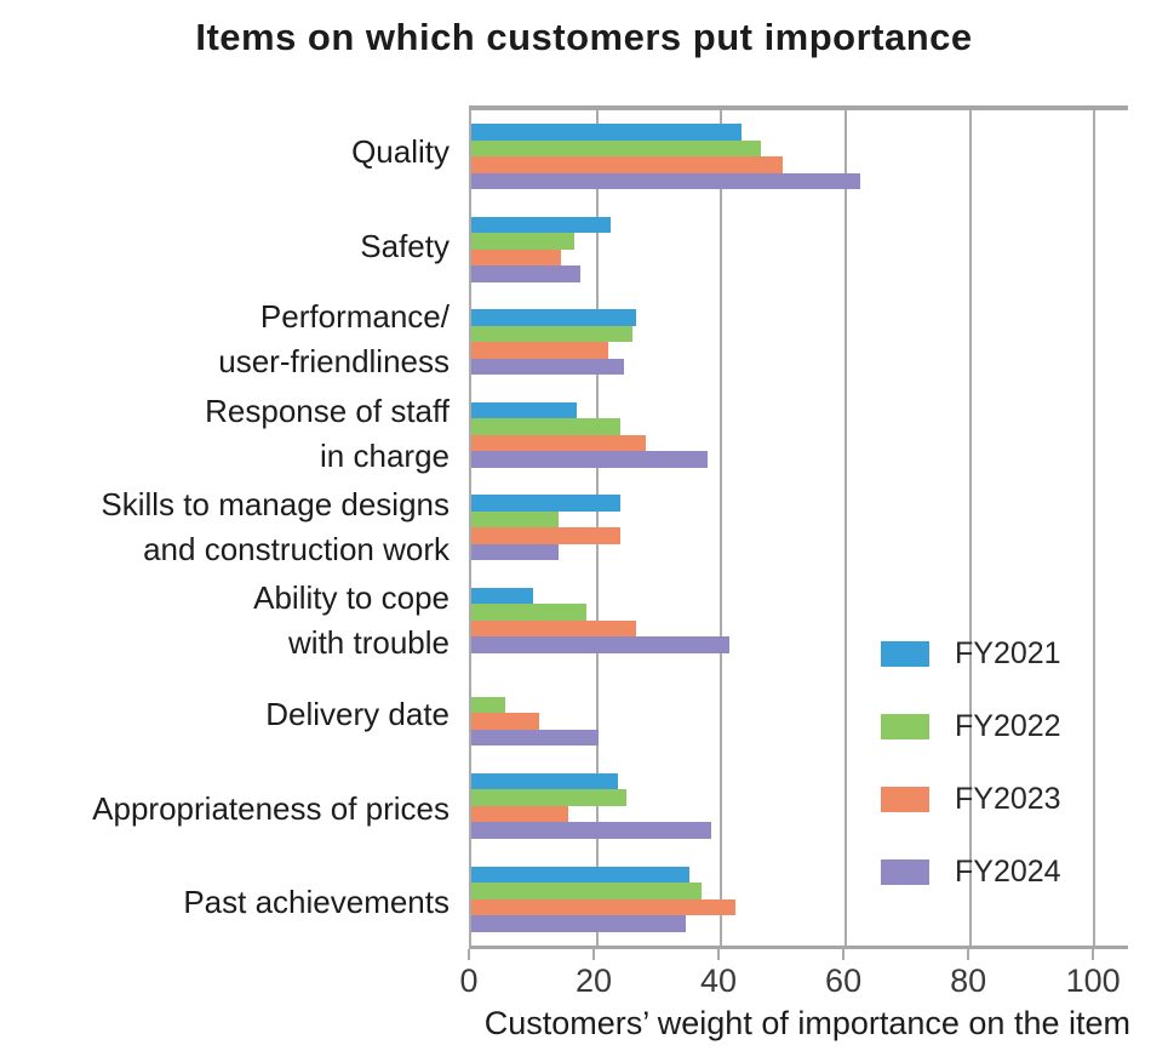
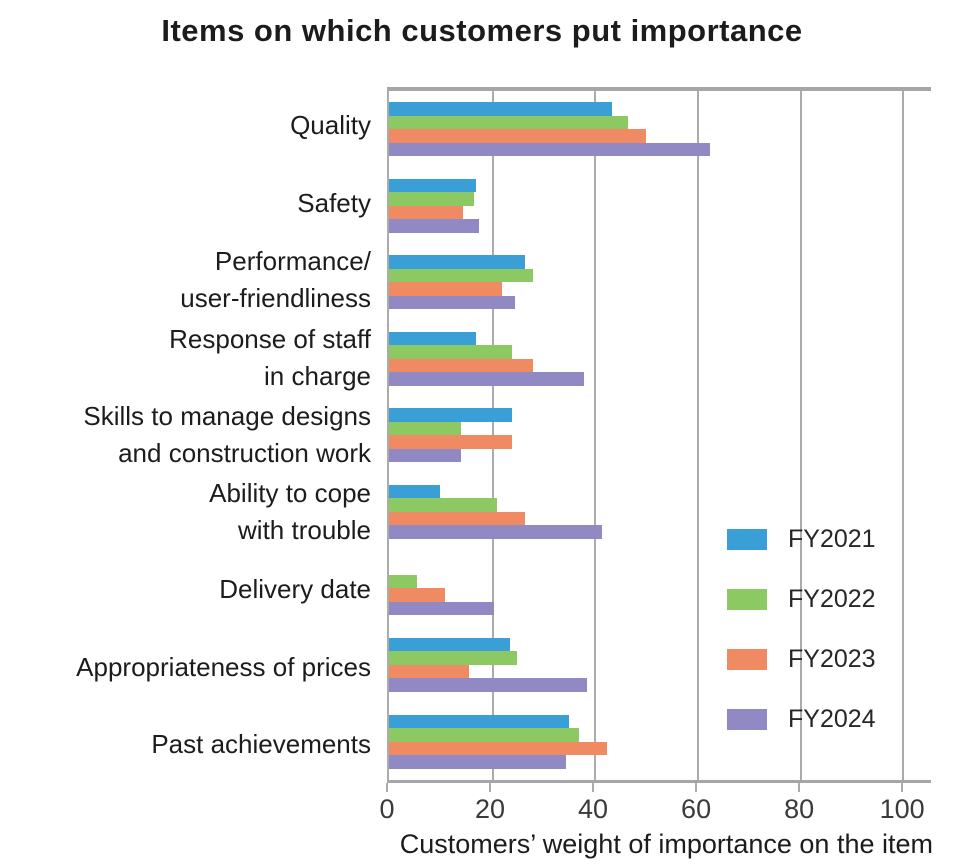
FY2021/Safety: 22 -> 17
FY2022/Performance/ user-friendliness: 26 -> 28
FY2022/Ability to cope with trouble: 18 -> 21
